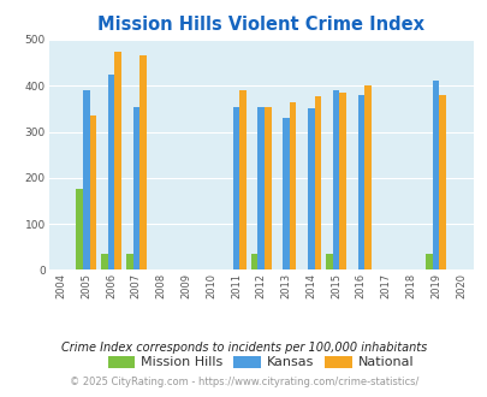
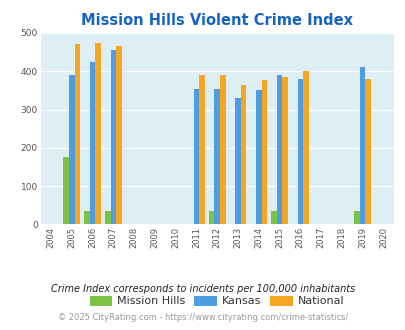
National/2005: 335 -> 470
Kansas/2007: 355 -> 455
National/2012: 355 -> 390
